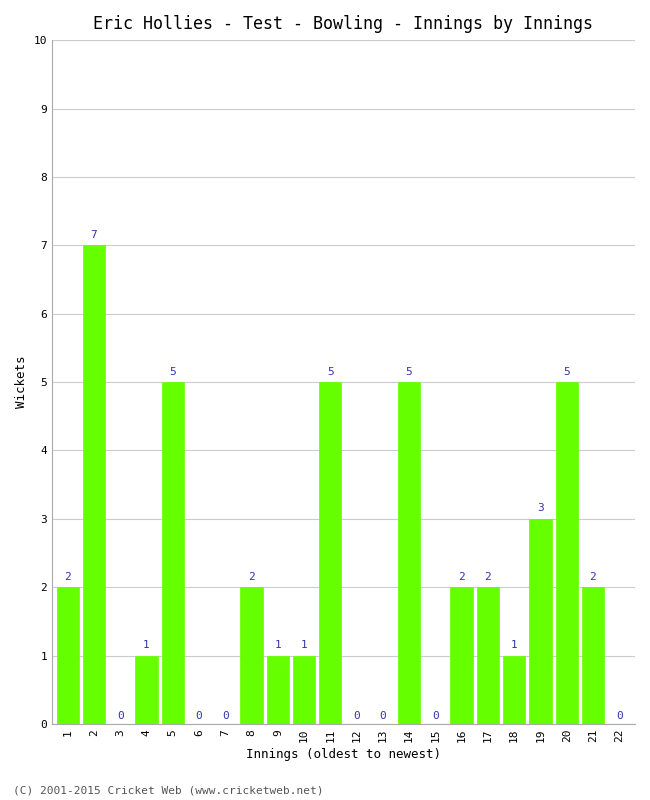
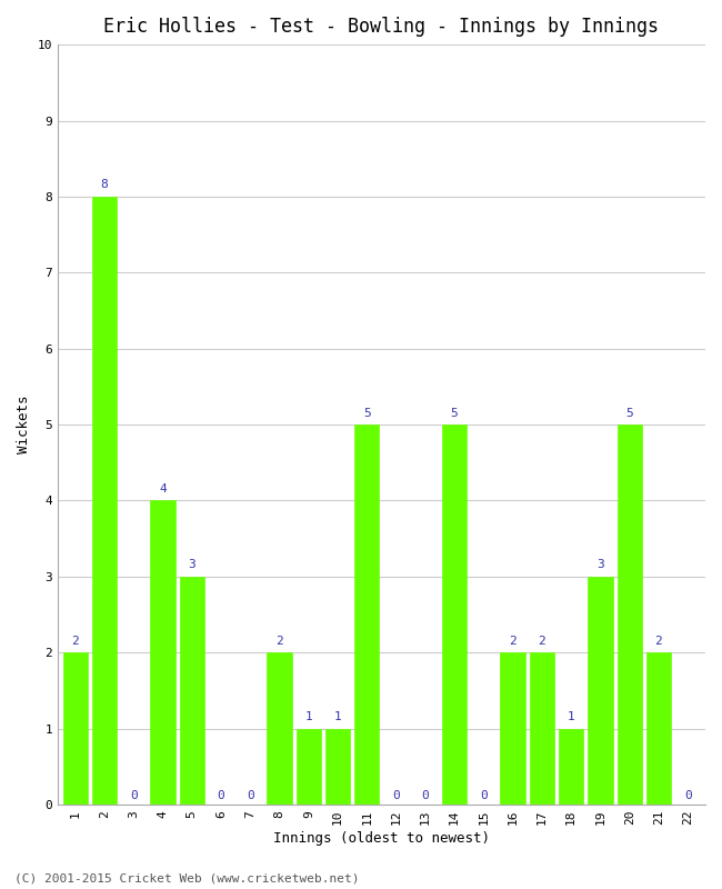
2: 7 -> 8
4: 1 -> 4
5: 5 -> 3
